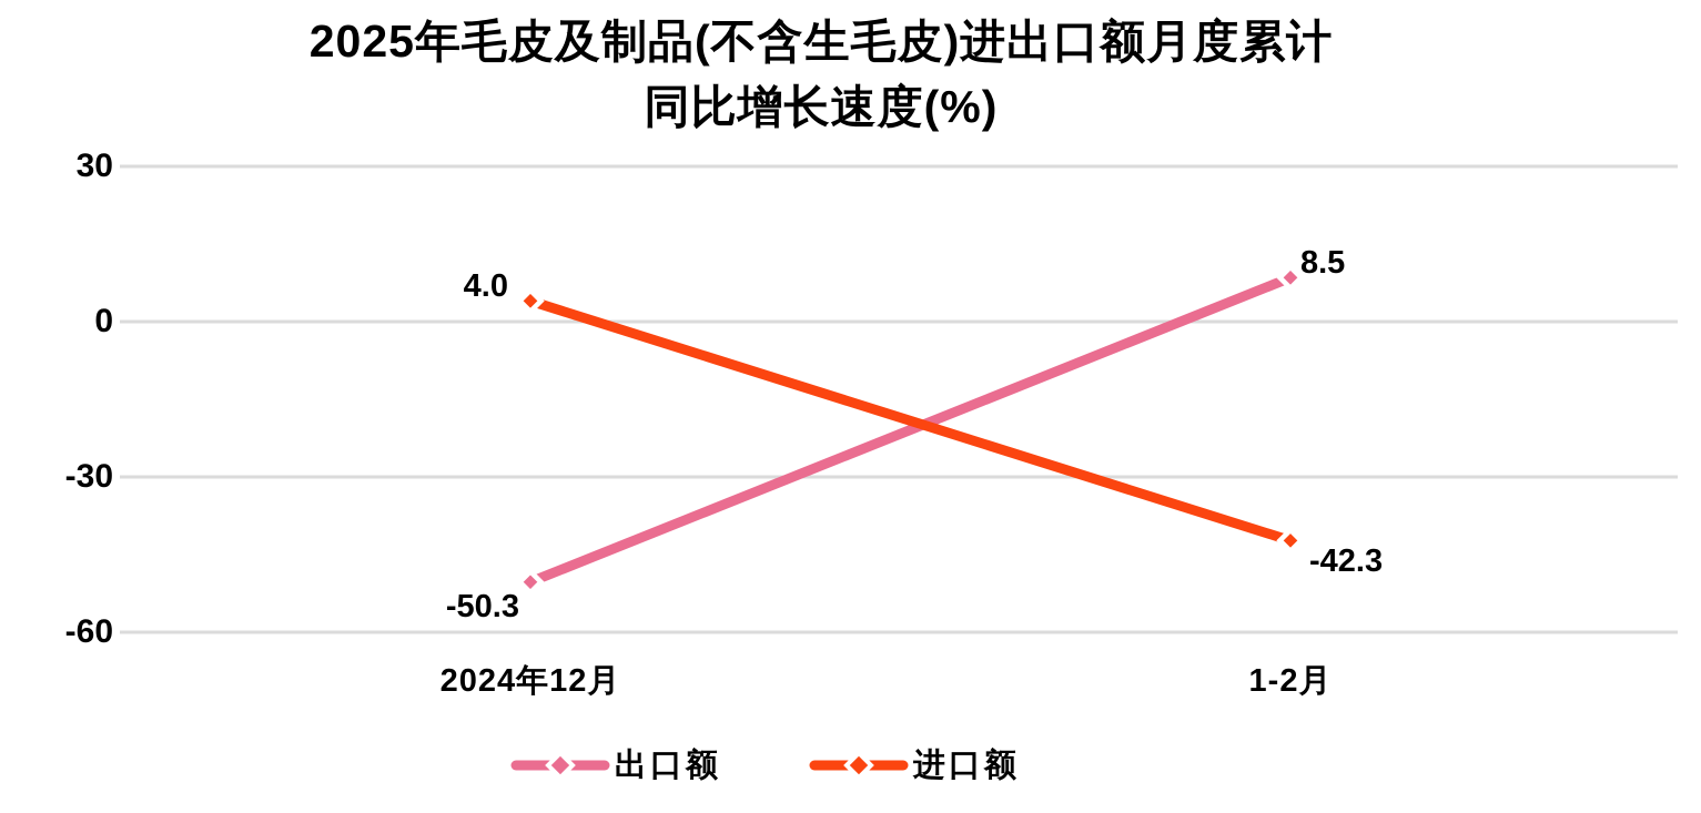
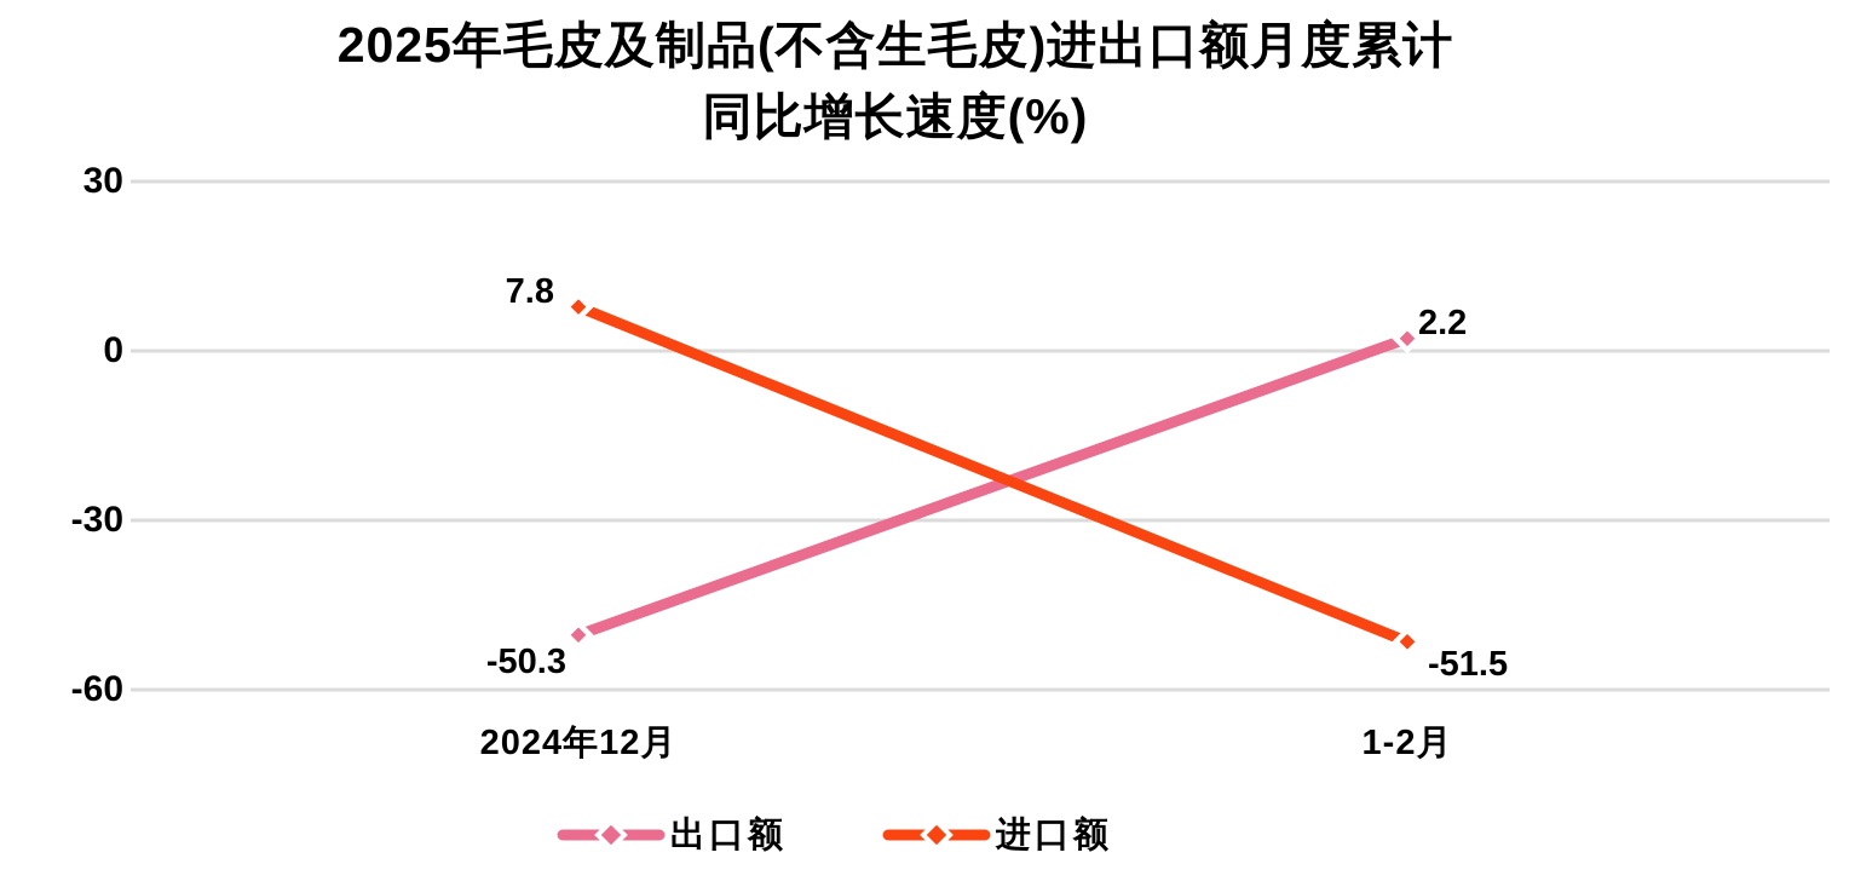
进口额/2024年12月: 4.0 -> 7.8
出口额/1-2月: 8.5 -> 2.2
进口额/1-2月: -42.3 -> -51.5
